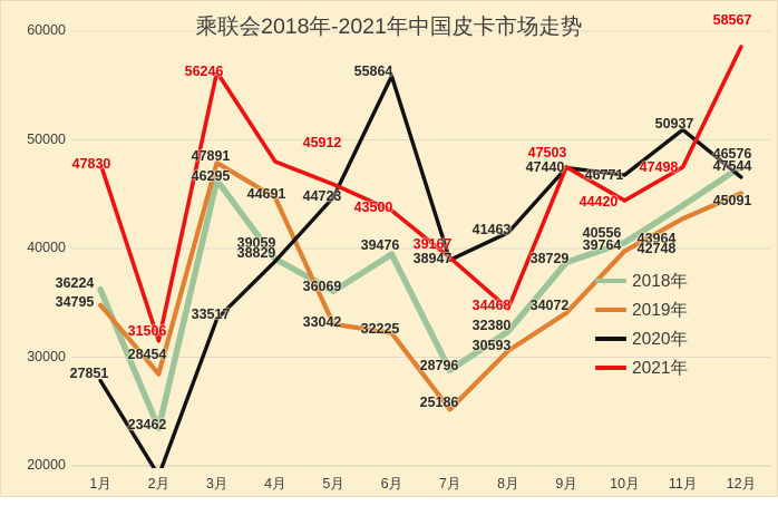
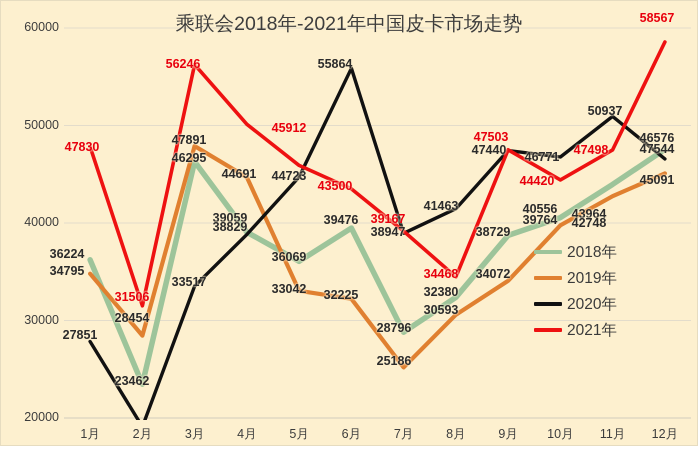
2021年/4月: 48000 -> 50000
